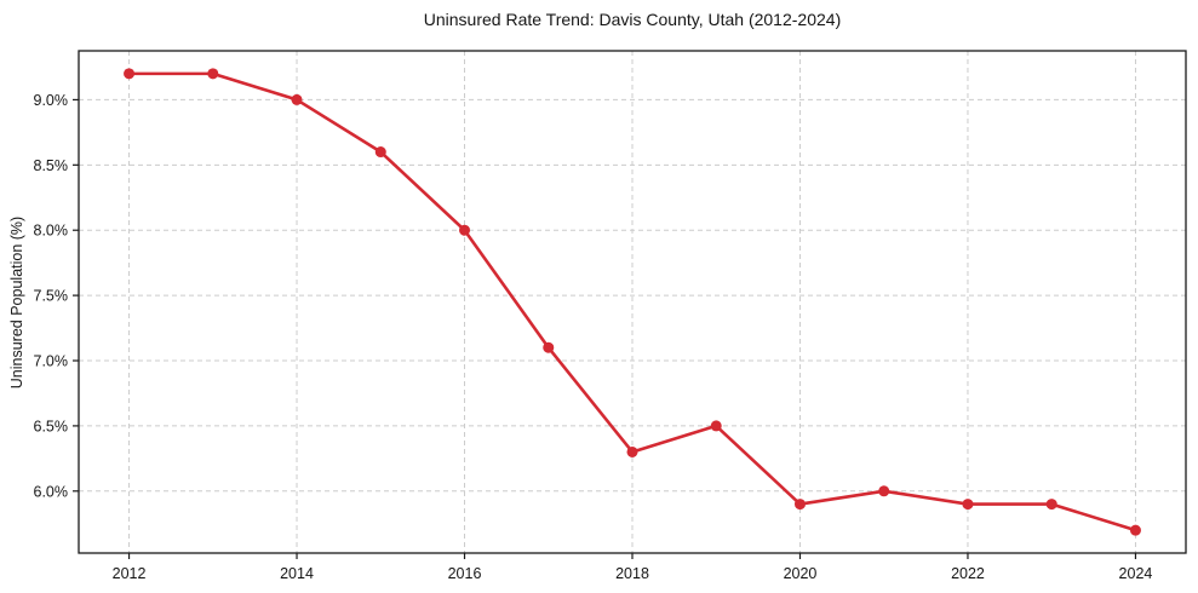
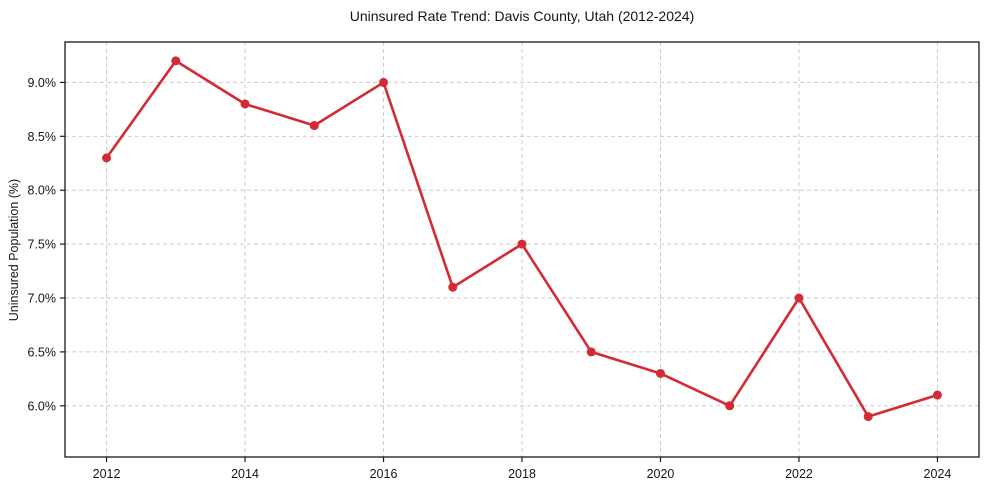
2012: 9.2% -> 8.3%
2014: 9.0% -> 8.8%
2016: 8.0% -> 9.0%
2018: 6.3% -> 7.5%
2020: 5.9% -> 6.3%
2022: 5.9% -> 7.0%
2024: 5.7% -> 6.1%
